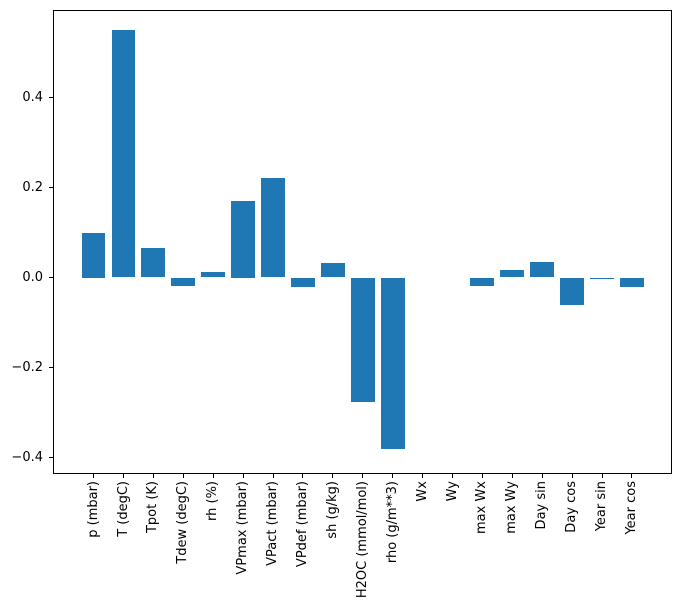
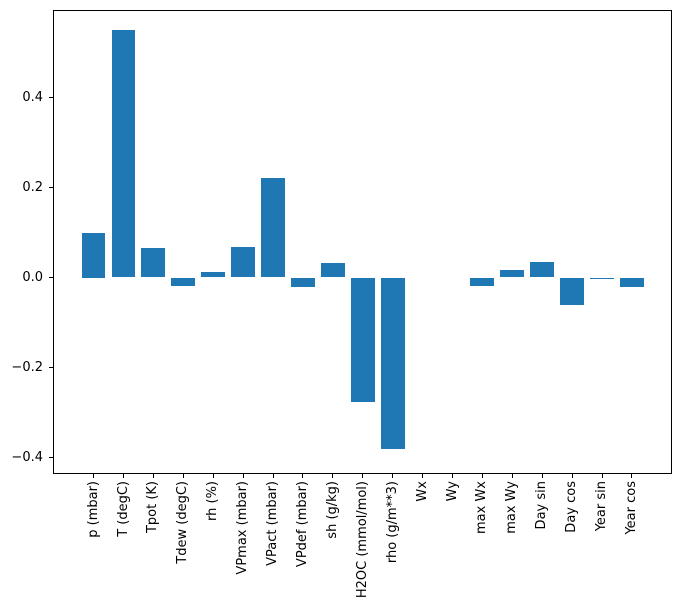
VPmax (mbar): 0.17 -> 0.07
